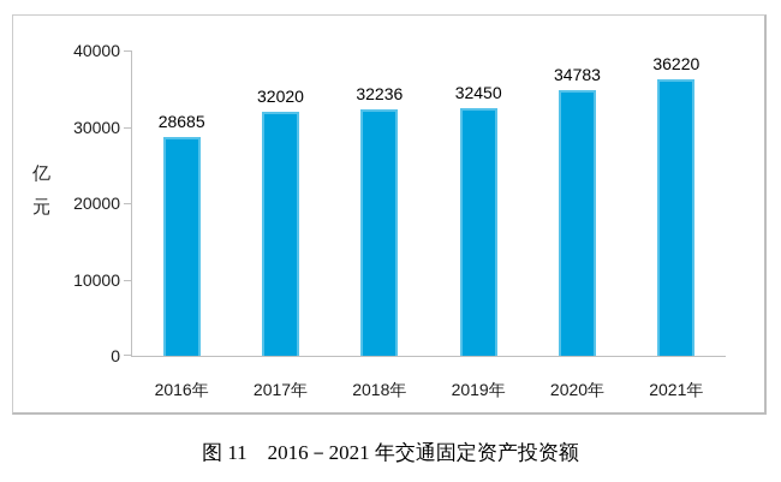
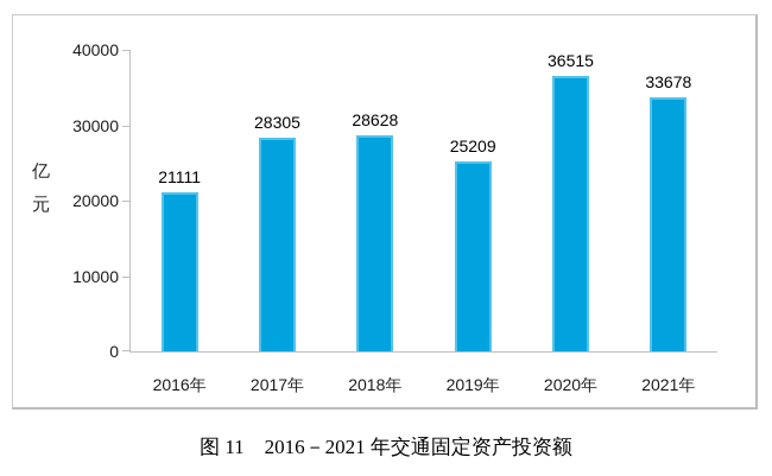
2016年: 28685 -> 21111
2017年: 32020 -> 28305
2018年: 32236 -> 28628
2019年: 32450 -> 25209
2020年: 34783 -> 36515
2021年: 36220 -> 33678
